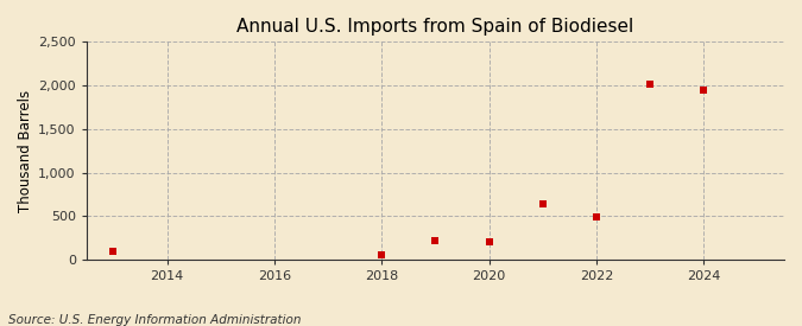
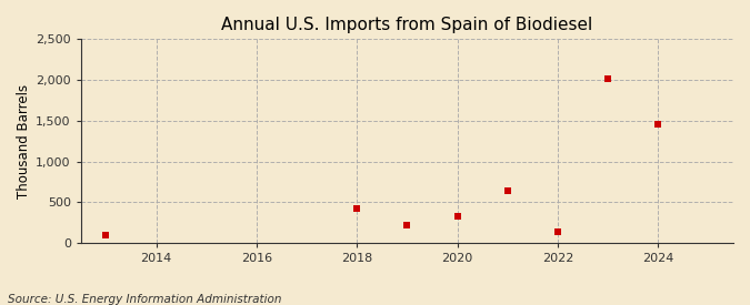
2018: 50 -> 420
2020: 200 -> 320
2022: 490 -> 140
2024: 1,950 -> 1,460
